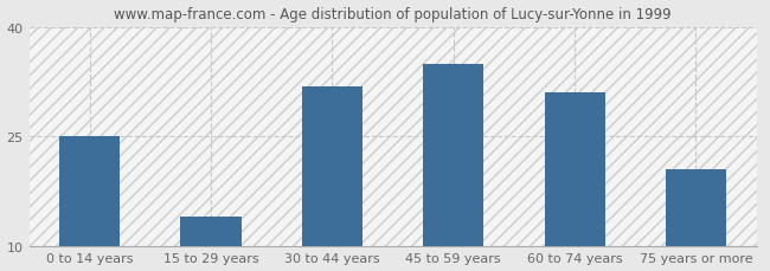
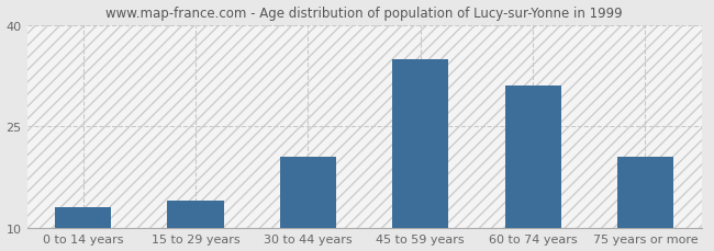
0 to 14 years: 25.0 -> 13.0
30 to 44 years: 31.8 -> 20.5
